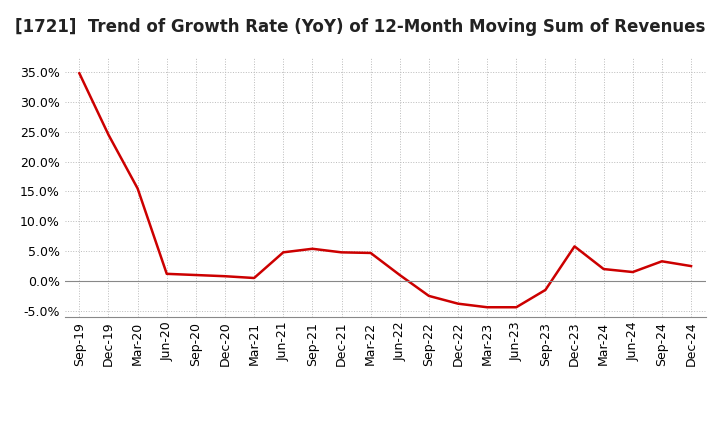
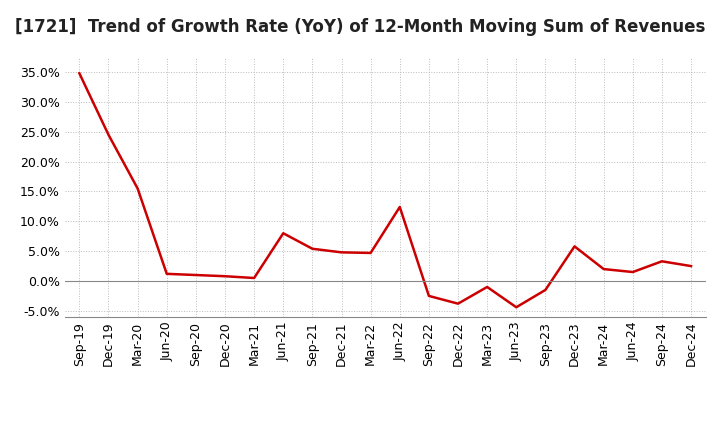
Jun-21: 4.8% -> 8.0%
Jun-22: 1.0% -> 12.4%
Mar-23: -4.4% -> -1.0%
